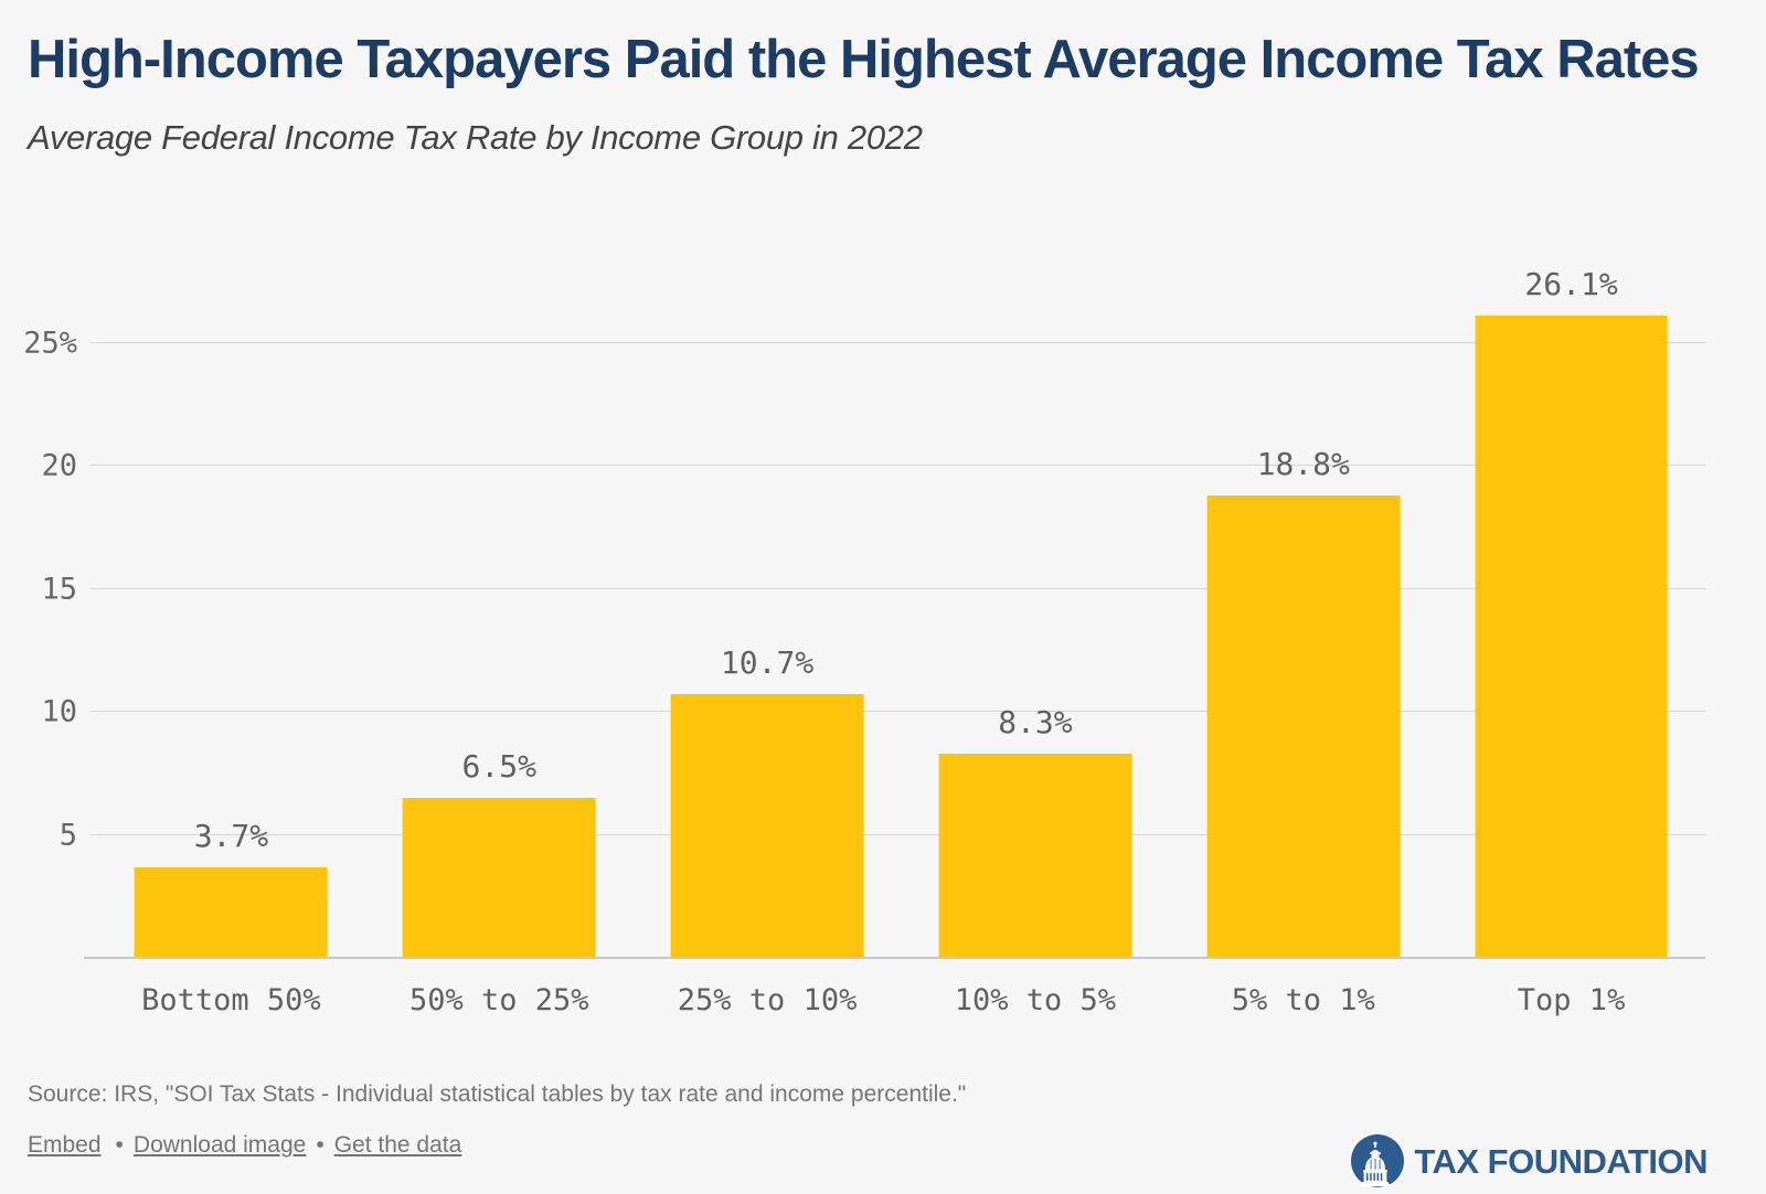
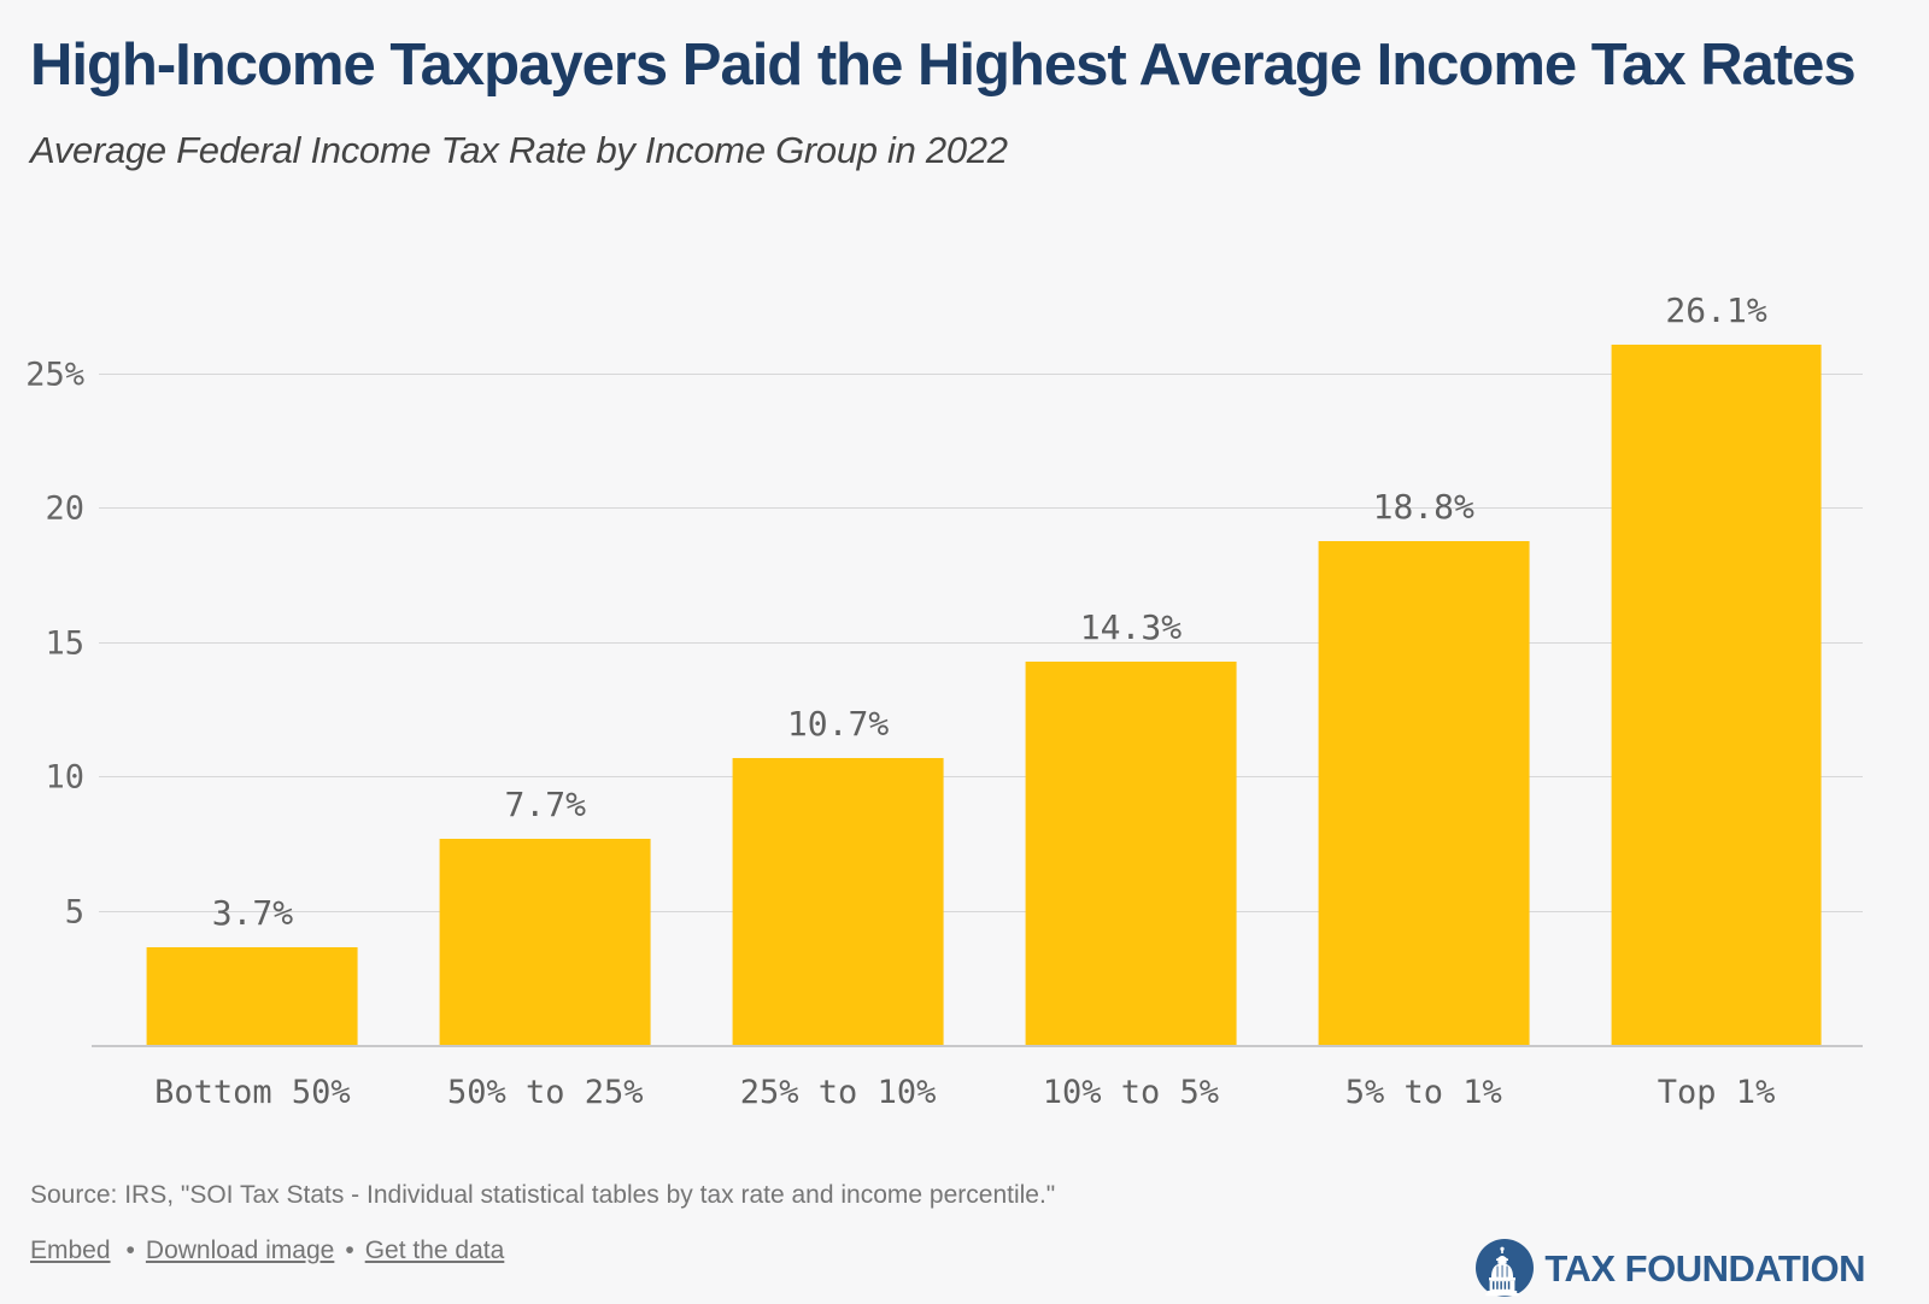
50% to 25%: 6.5% -> 7.7%
10% to 5%: 8.3% -> 14.3%
